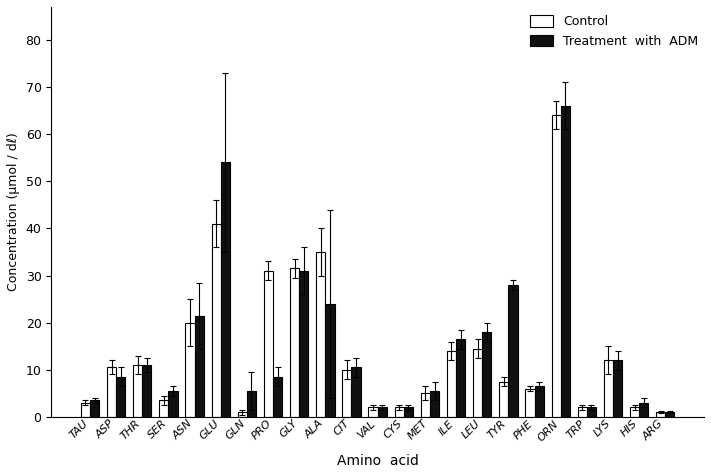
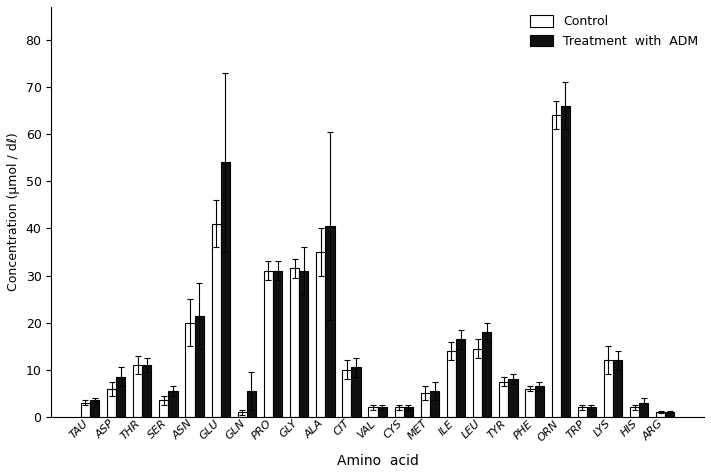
Control/ASP: 10.5 -> 6.0
Treatment with ADM/PRO: 8.5 -> 31.0
Treatment with ADM/ALA: 24.0 -> 40.5
Treatment with ADM/TYR: 28.0 -> 8.0
